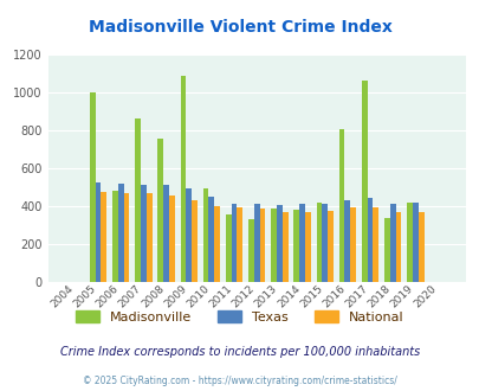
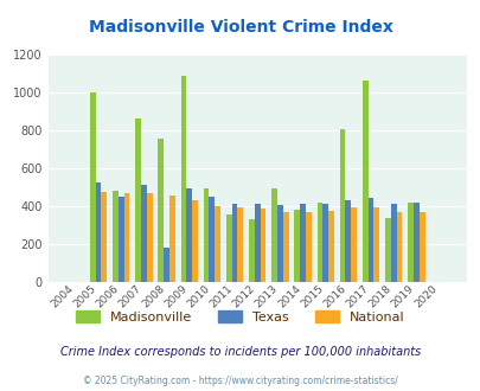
Texas/2006: 520 -> 450
Texas/2008: 510 -> 180
Madisonville/2013: 380 -> 490
